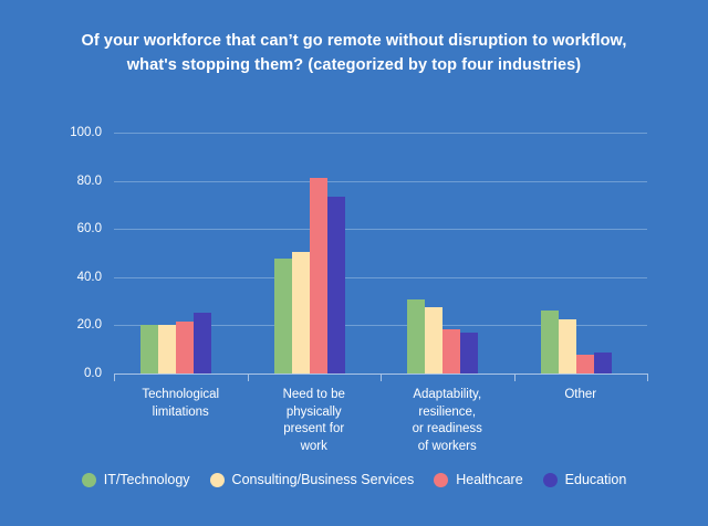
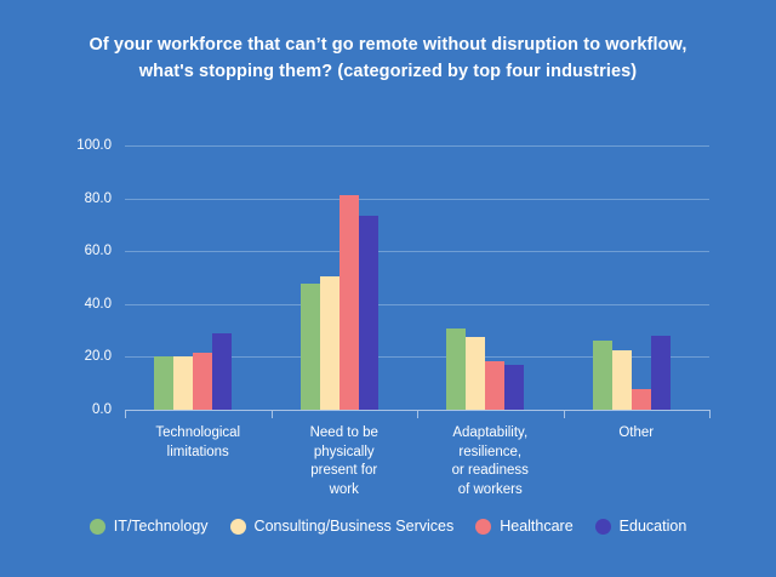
Education/Technological limitations: 25 -> 29
Education/Other: 9 -> 28
